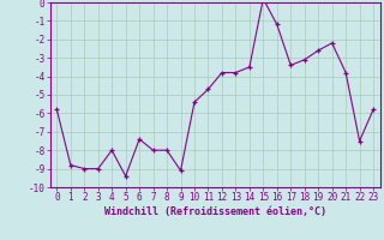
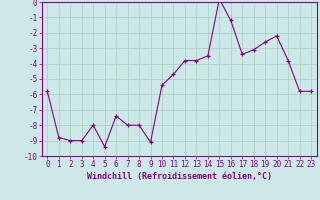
22: -7.5 -> -5.8
